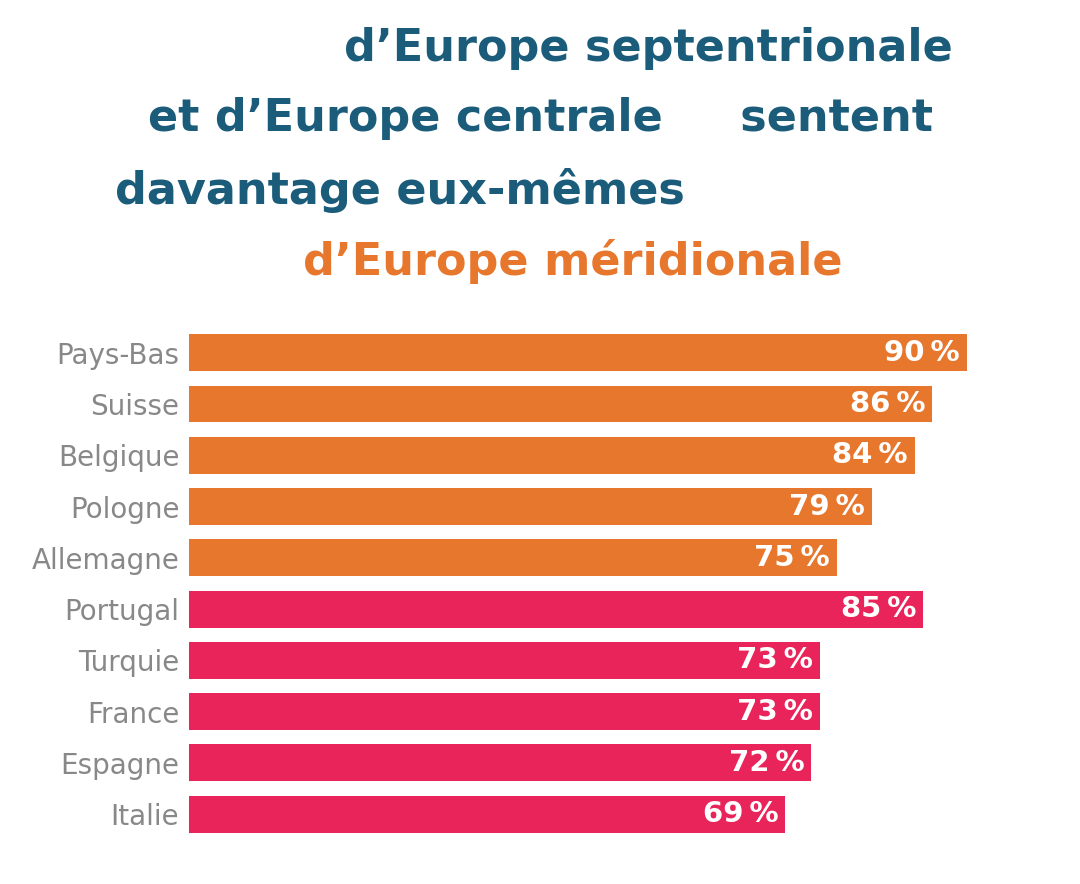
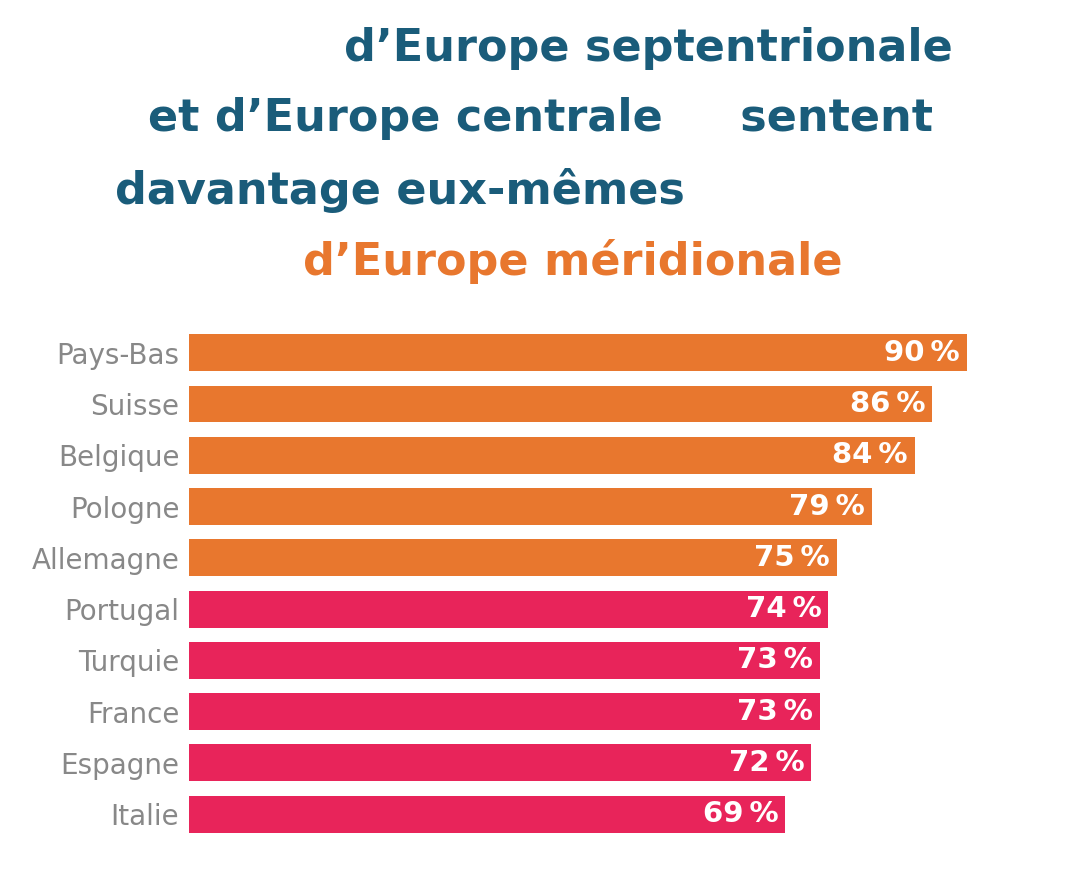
Portugal: 85 -> 74
